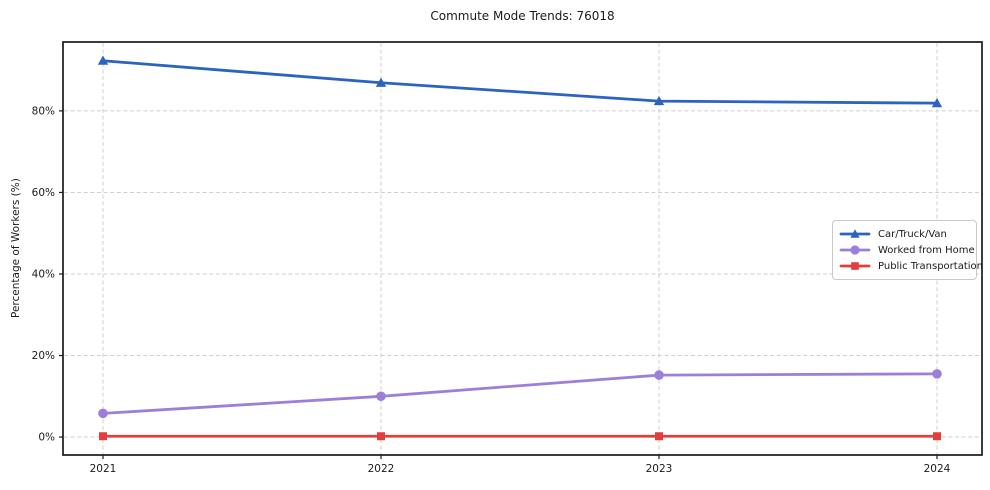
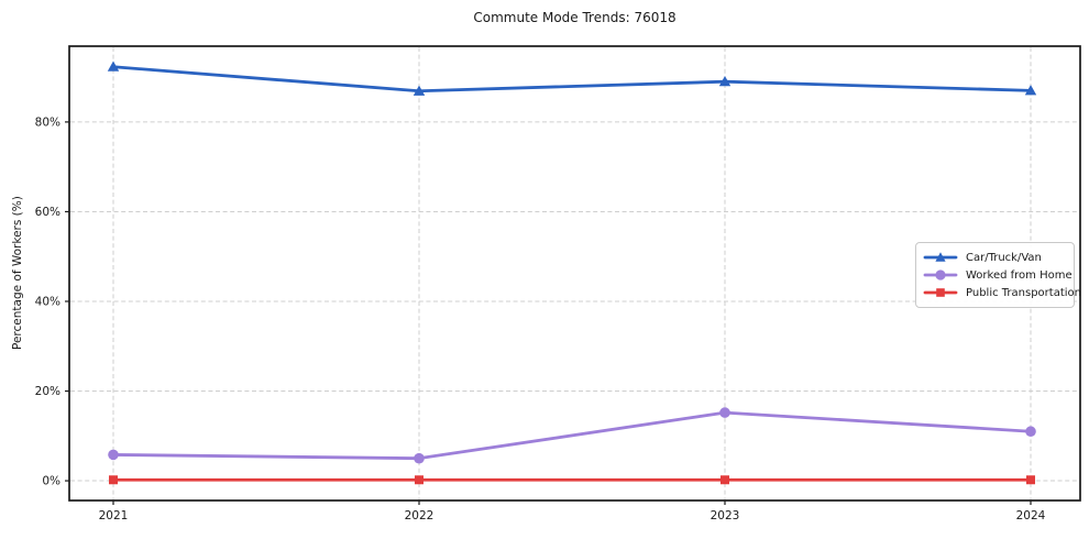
Worked from Home/2022: 10% -> 5%
Car/Truck/Van/2023: 82% -> 89%
Car/Truck/Van/2024: 82% -> 87%
Worked from Home/2024: 16% -> 11%
